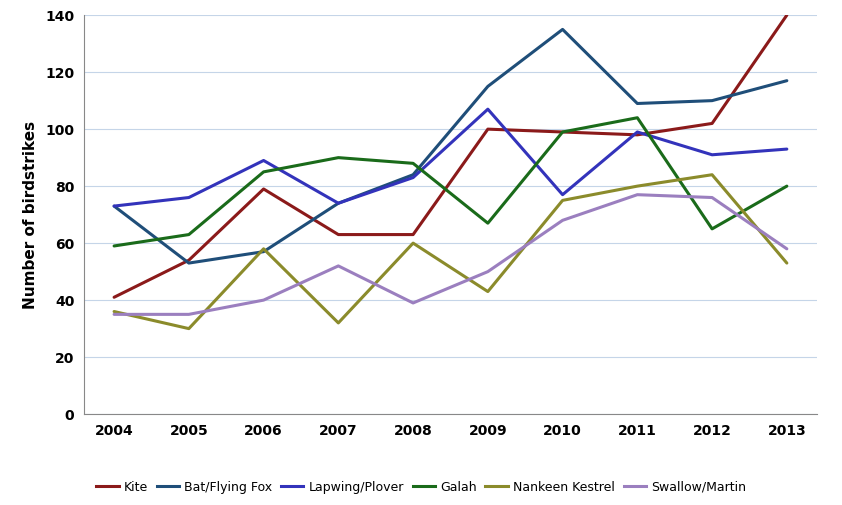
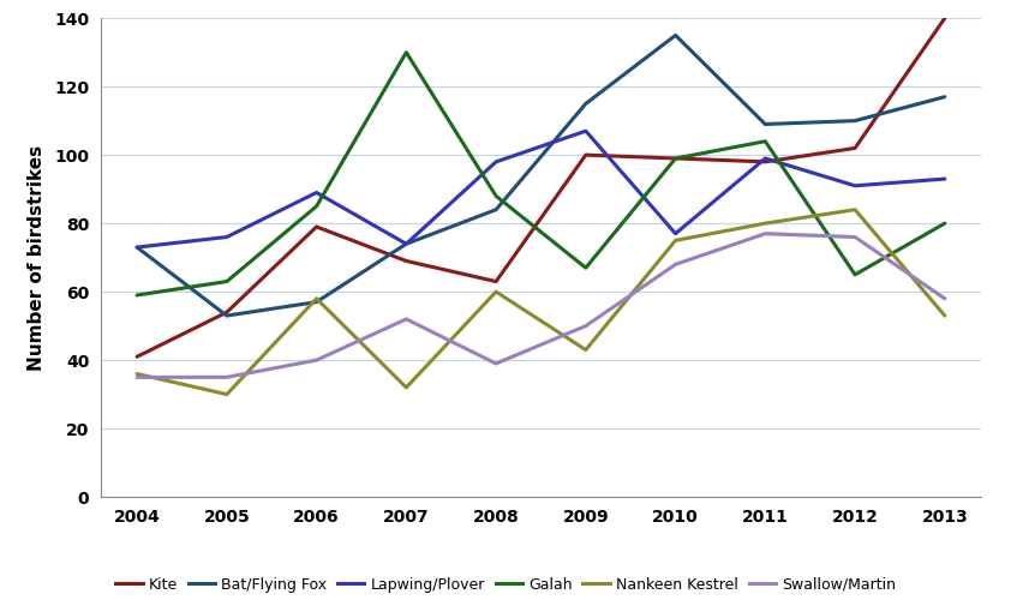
Kite/2007: 63 -> 69
Galah/2007: 90 -> 130
Lapwing/Plover/2008: 83 -> 98
